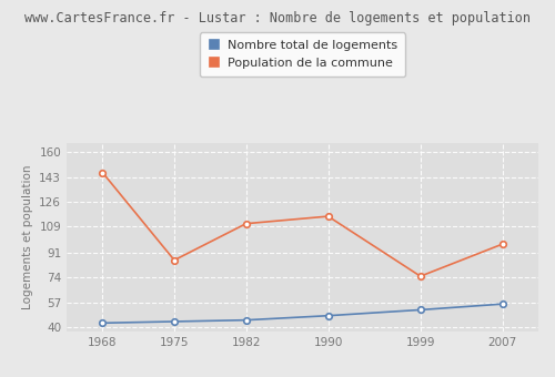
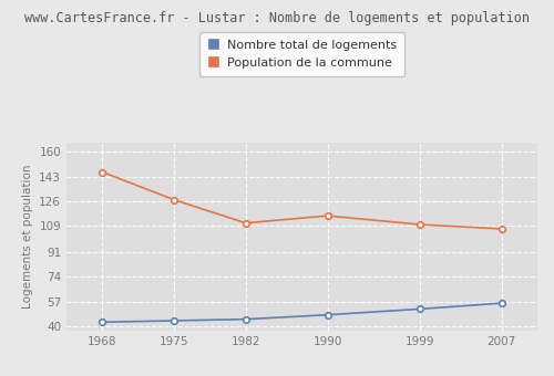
Population de la commune/1975: 86 -> 127
Population de la commune/1999: 75 -> 110
Population de la commune/2007: 97 -> 107
